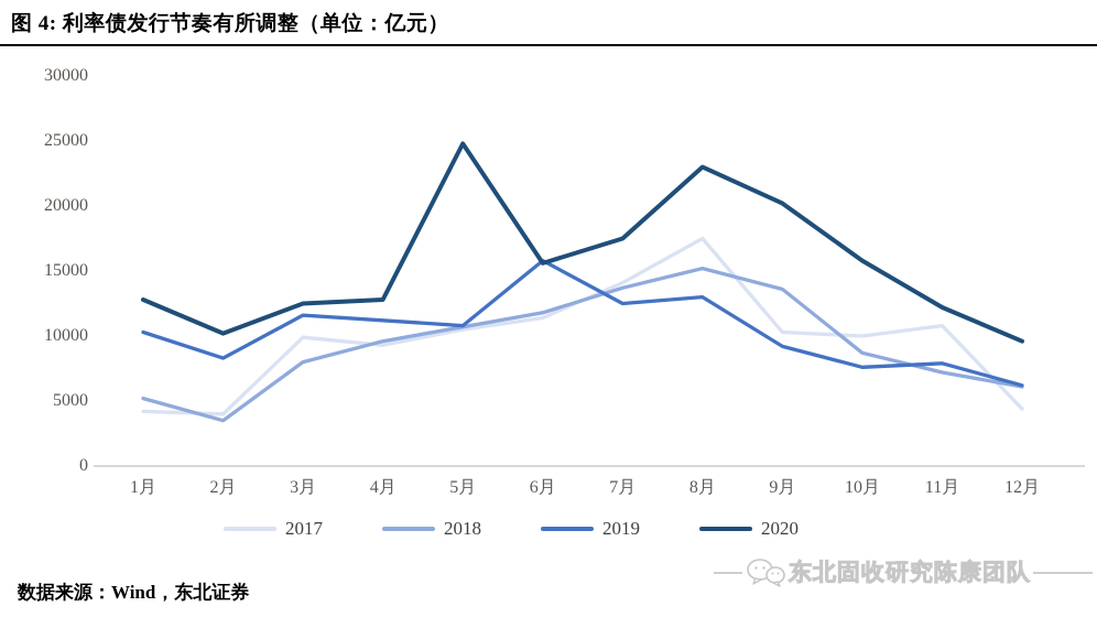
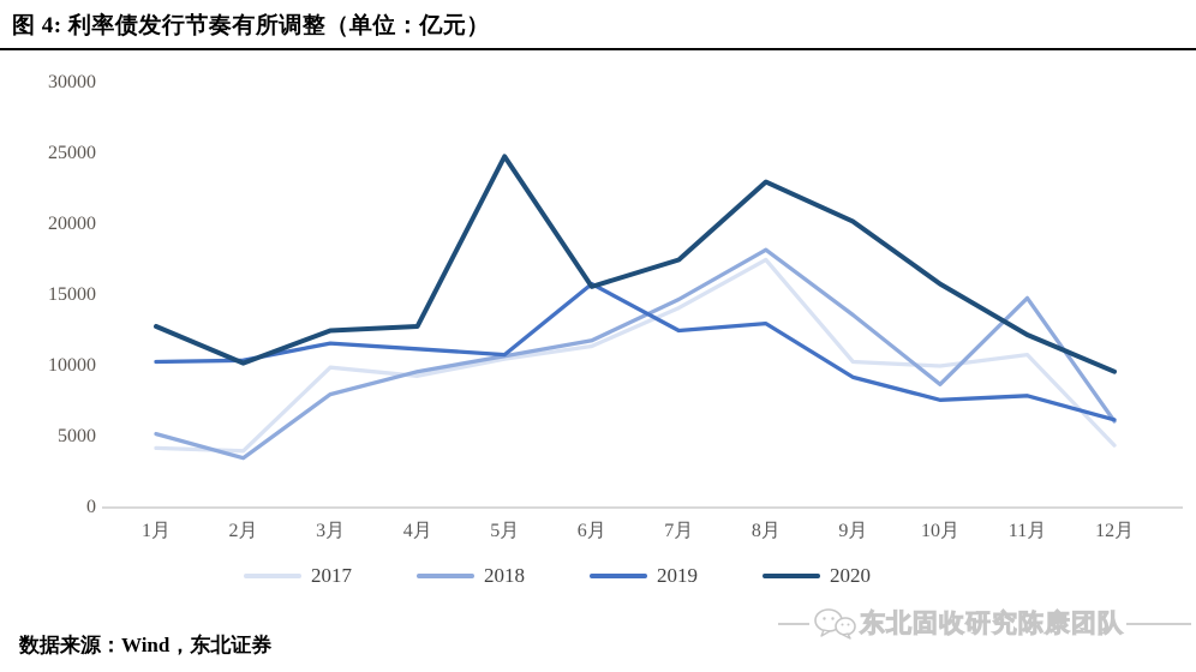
2019/2月: 8300 -> 10400
2018/7月: 13700 -> 14700
2018/8月: 15200 -> 18200
2018/11月: 7200 -> 14800
